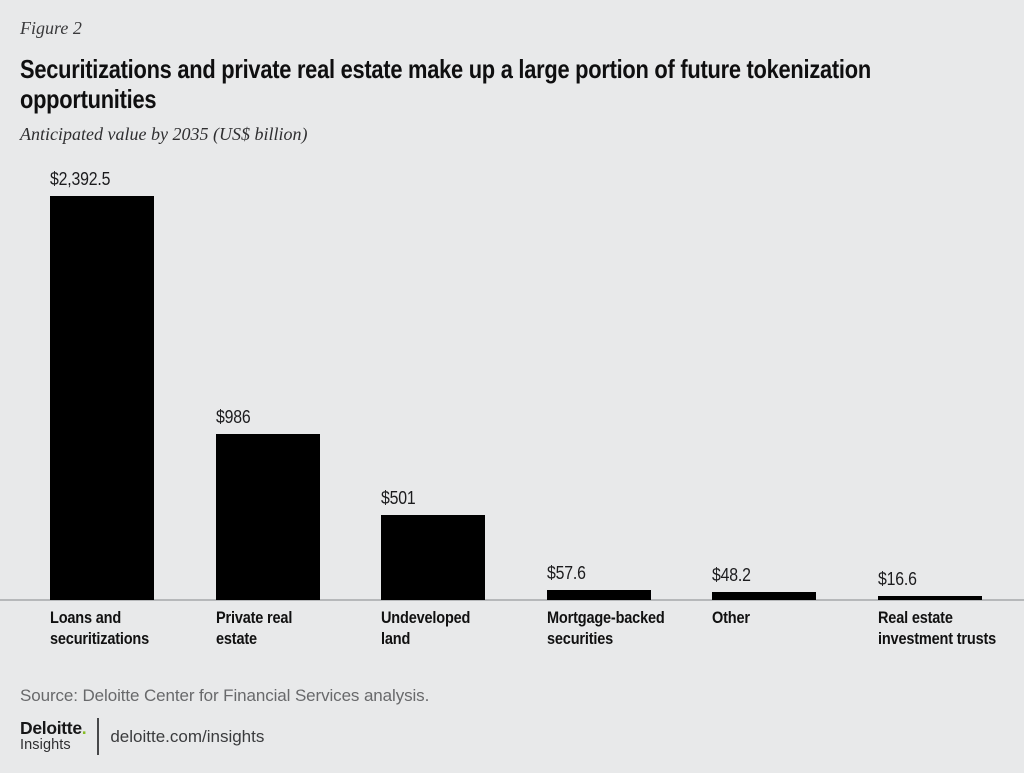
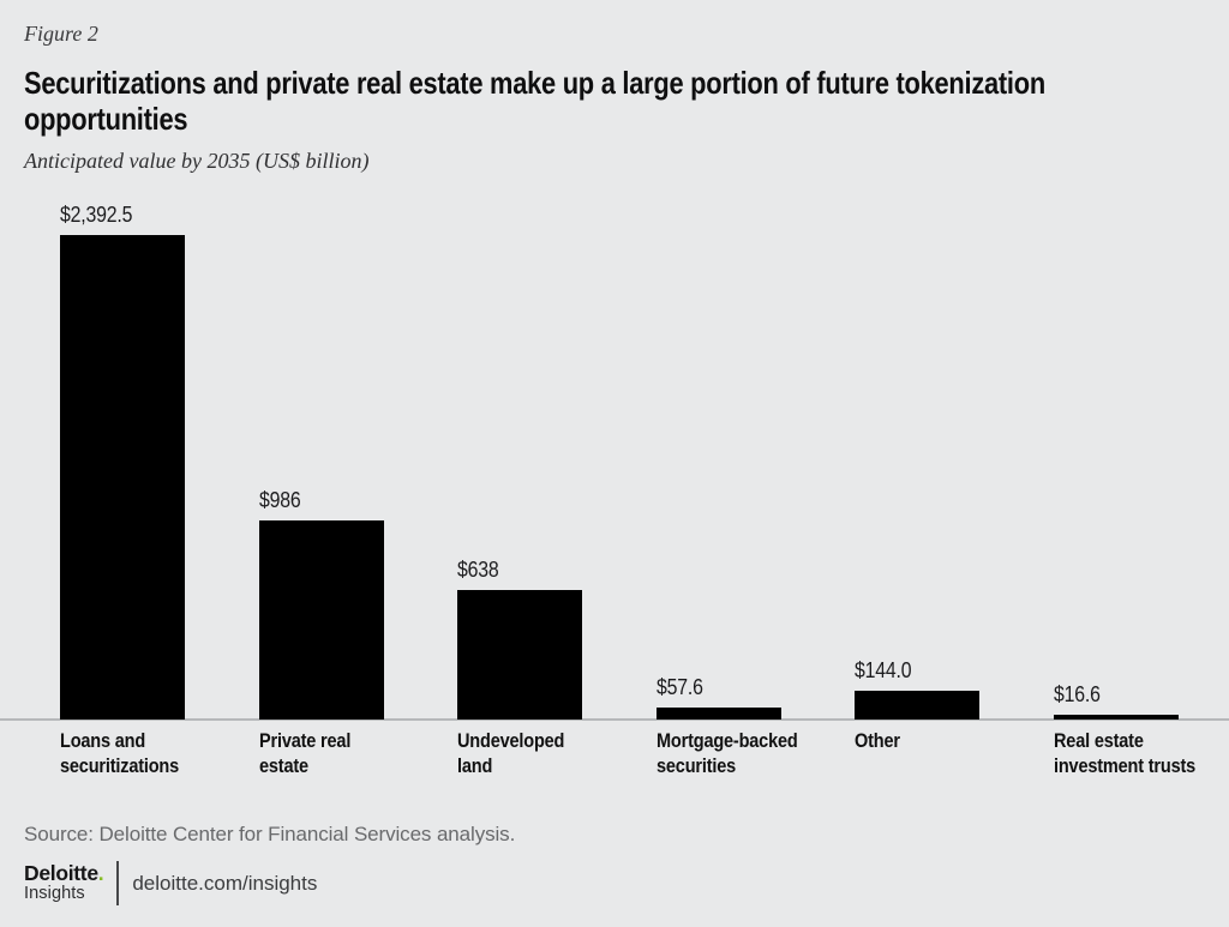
Undeveloped land: $501 -> $638
Other: $48.2 -> $144.0
